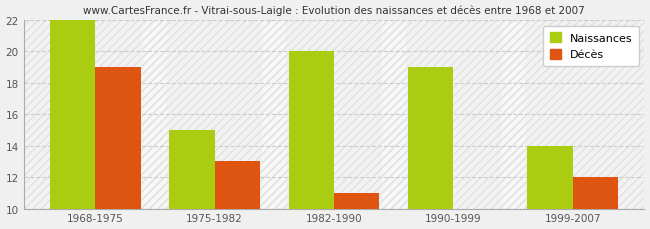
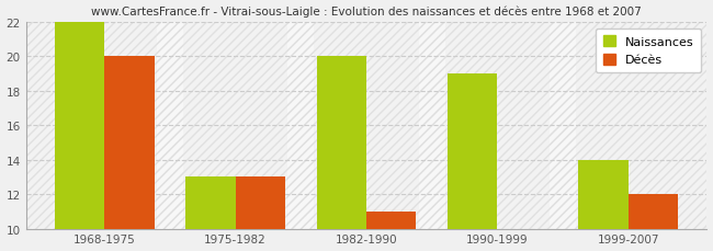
Décès/1968-1975: 19 -> 20
Naissances/1975-1982: 15 -> 13
